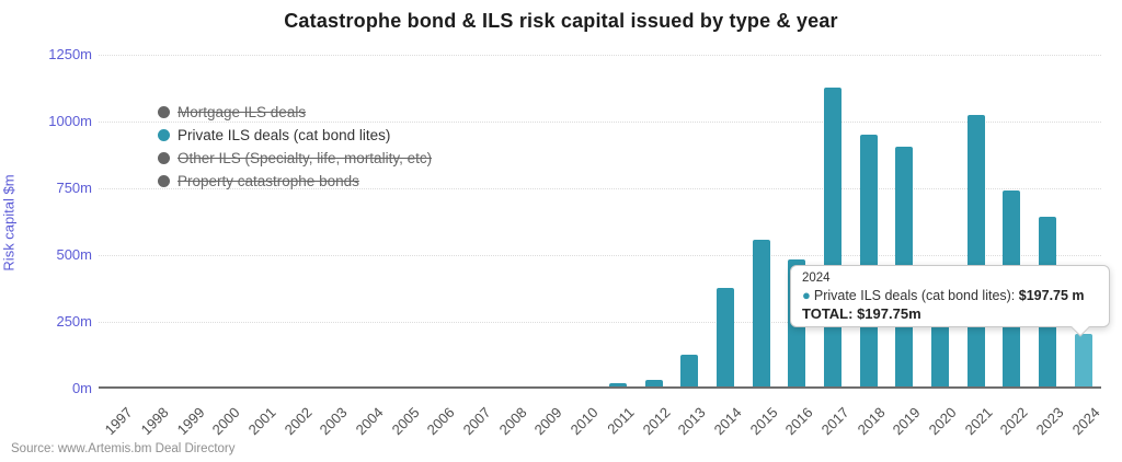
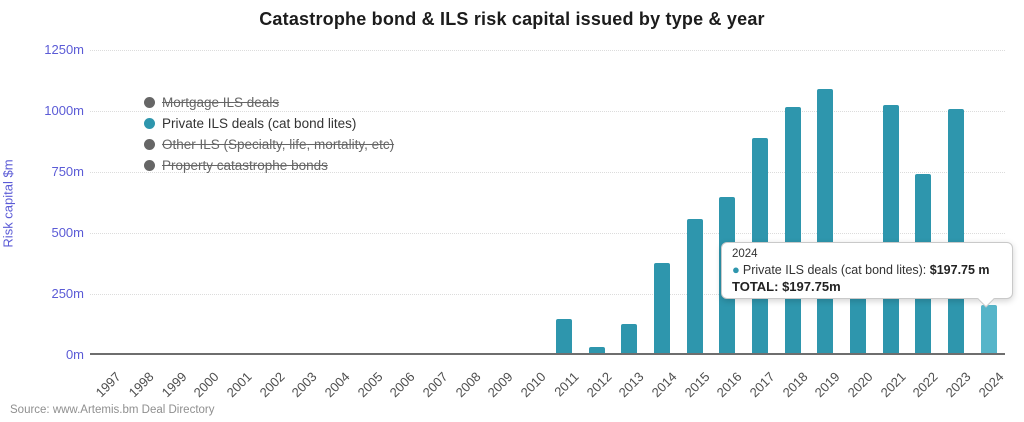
2011: 10m -> 140m
2016: 480m -> 640m
2017: 1120m -> 880m
2018: 940m -> 1010m
2019: 900m -> 1080m
2023: 640m -> 1000m
